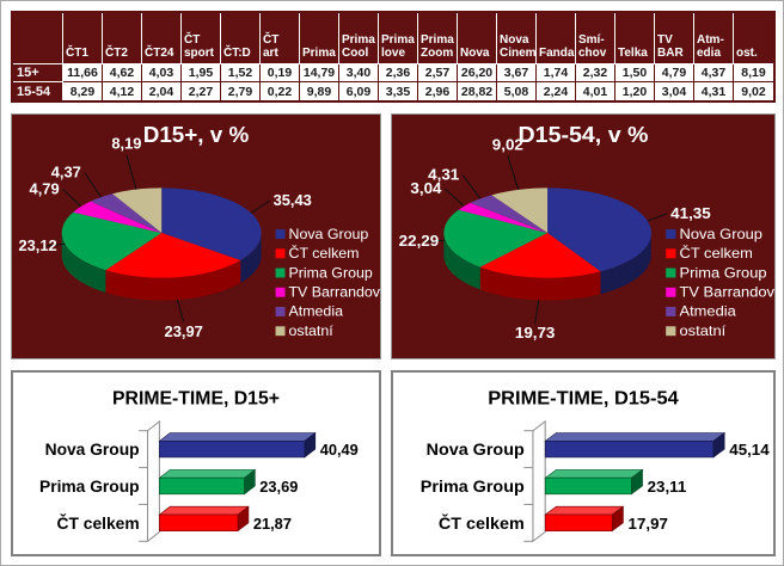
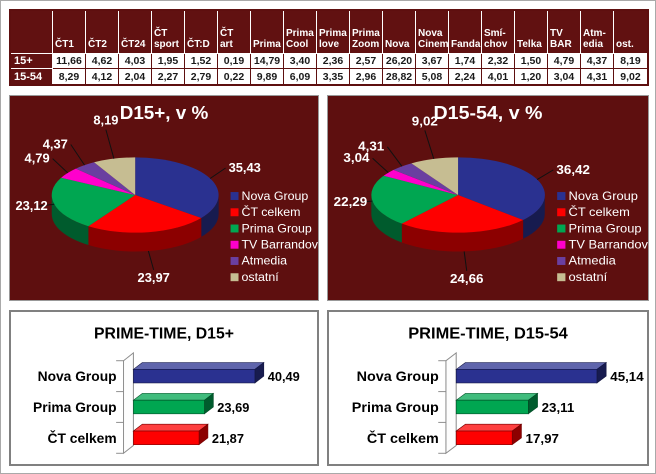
D15-54, v %/Nova Group: 41,35 -> 36,42
D15-54, v %/ČT celkem: 19,73 -> 24,66
